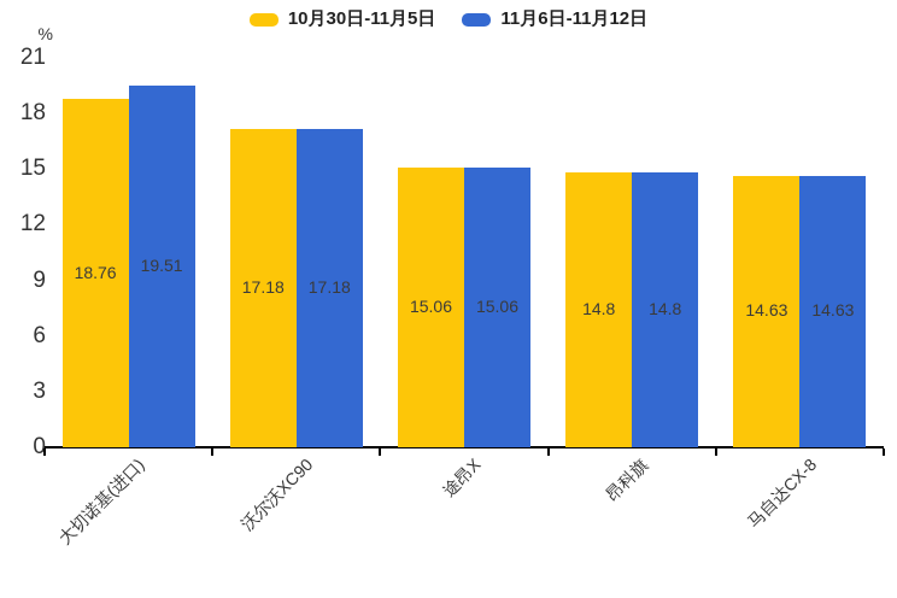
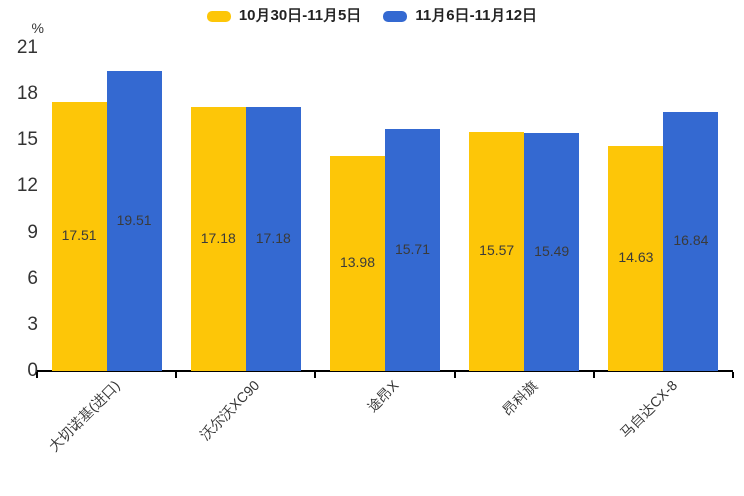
10月30日-11月5日/大切诺基(进口): 18.76 -> 17.51
10月30日-11月5日/途昂X: 15.06 -> 13.98
11月6日-11月12日/途昂X: 15.06 -> 15.71
10月30日-11月5日/昂科旗: 14.8 -> 15.57
11月6日-11月12日/昂科旗: 14.8 -> 15.49
11月6日-11月12日/马自达CX-8: 14.63 -> 16.84
